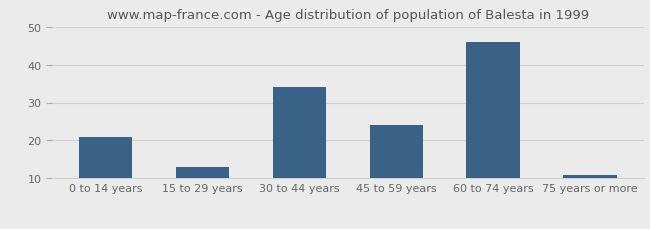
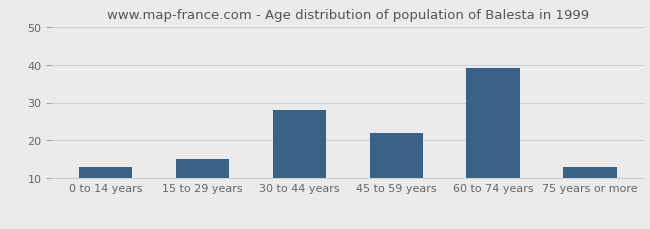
0 to 14 years: 21 -> 13
15 to 29 years: 13 -> 15
30 to 44 years: 34 -> 28
45 to 59 years: 24 -> 22
60 to 74 years: 46 -> 39
75 years or more: 11 -> 13
